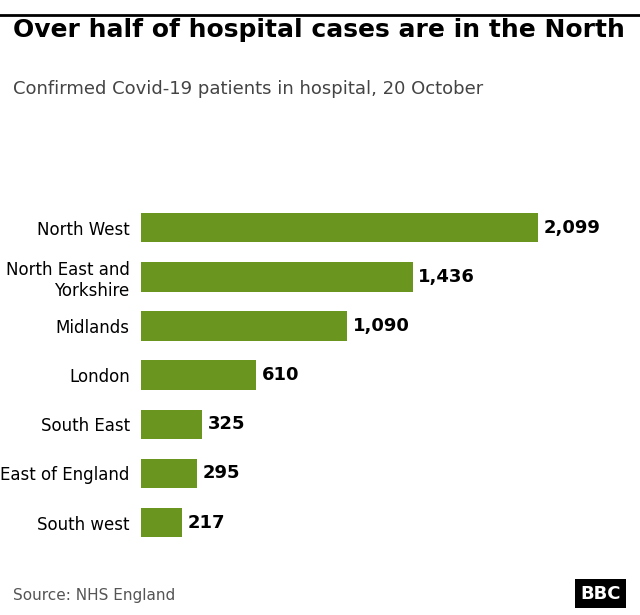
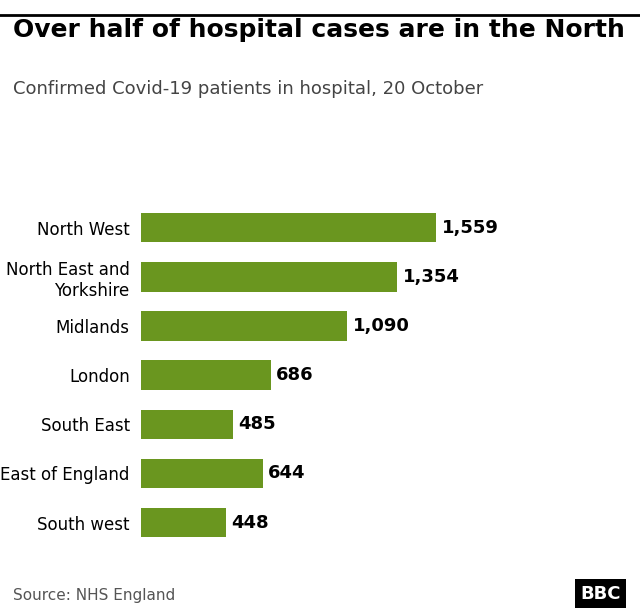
North West: 2,099 -> 1,559
North East and Yorkshire: 1,436 -> 1,354
London: 610 -> 686
South East: 325 -> 485
East of England: 295 -> 644
South west: 217 -> 448
